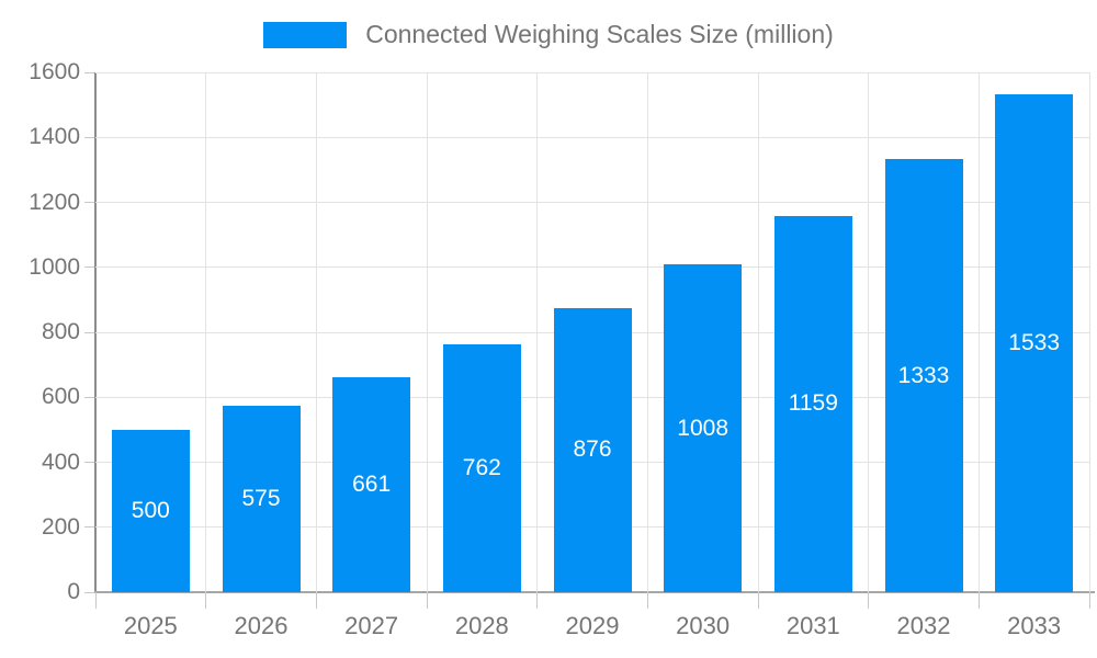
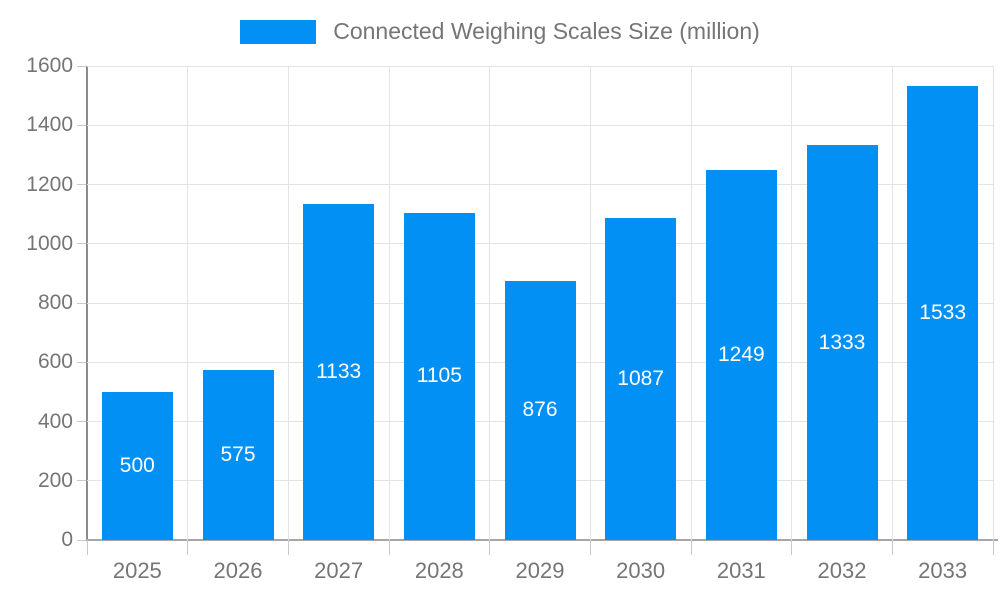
2027: 661 -> 1133
2028: 762 -> 1105
2030: 1008 -> 1087
2031: 1159 -> 1249
